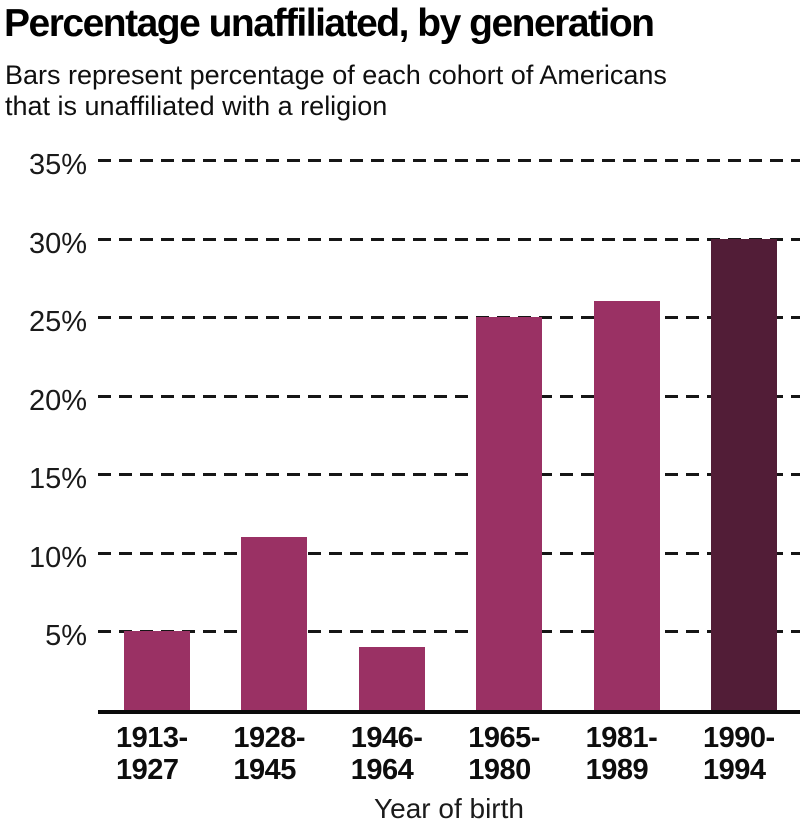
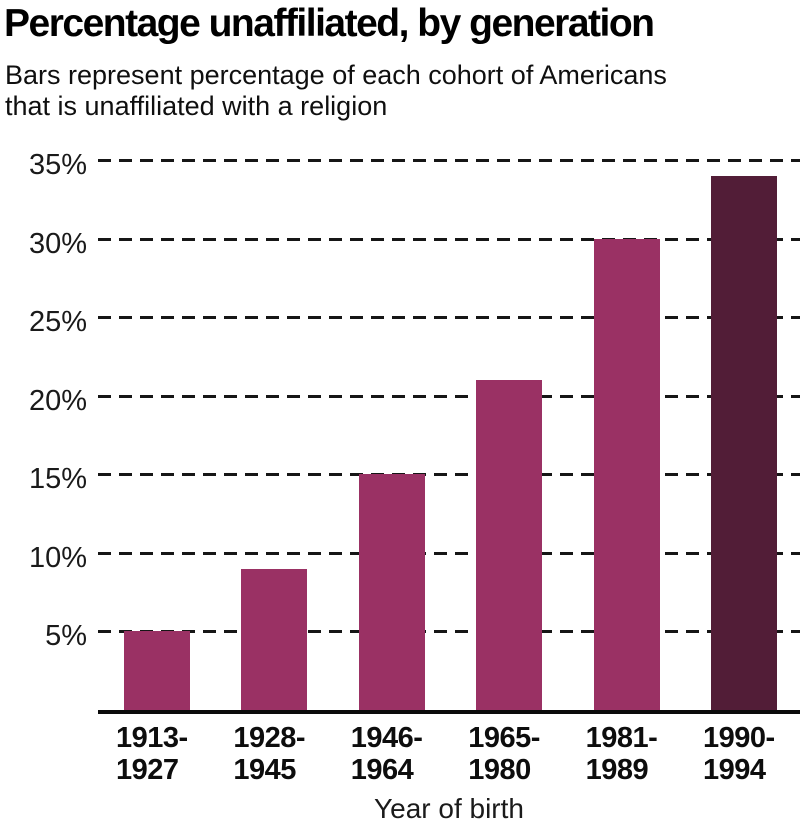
1928-1945: 11% -> 9%
1946-1964: 4% -> 15%
1965-1980: 25% -> 21%
1981-1989: 26% -> 30%
1990-1994: 30% -> 34%
